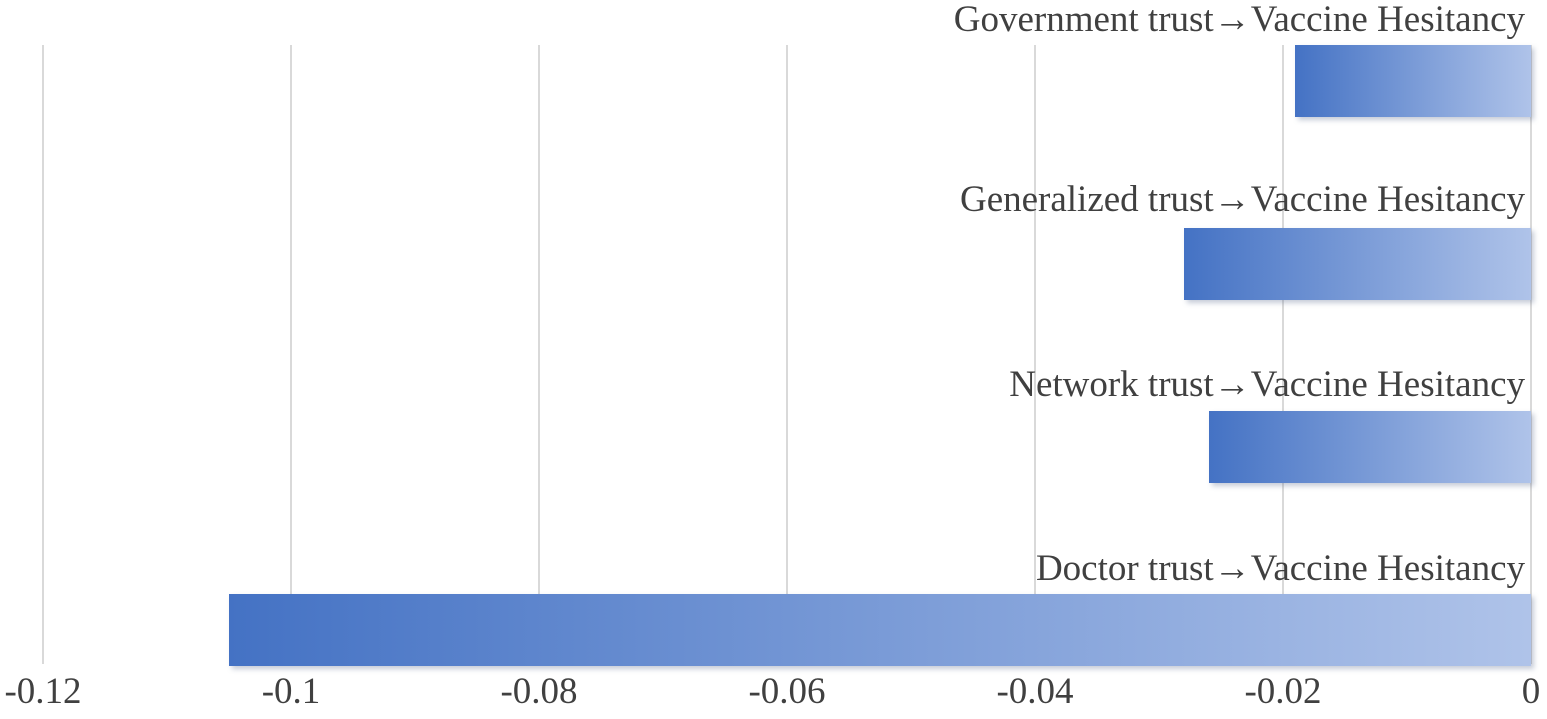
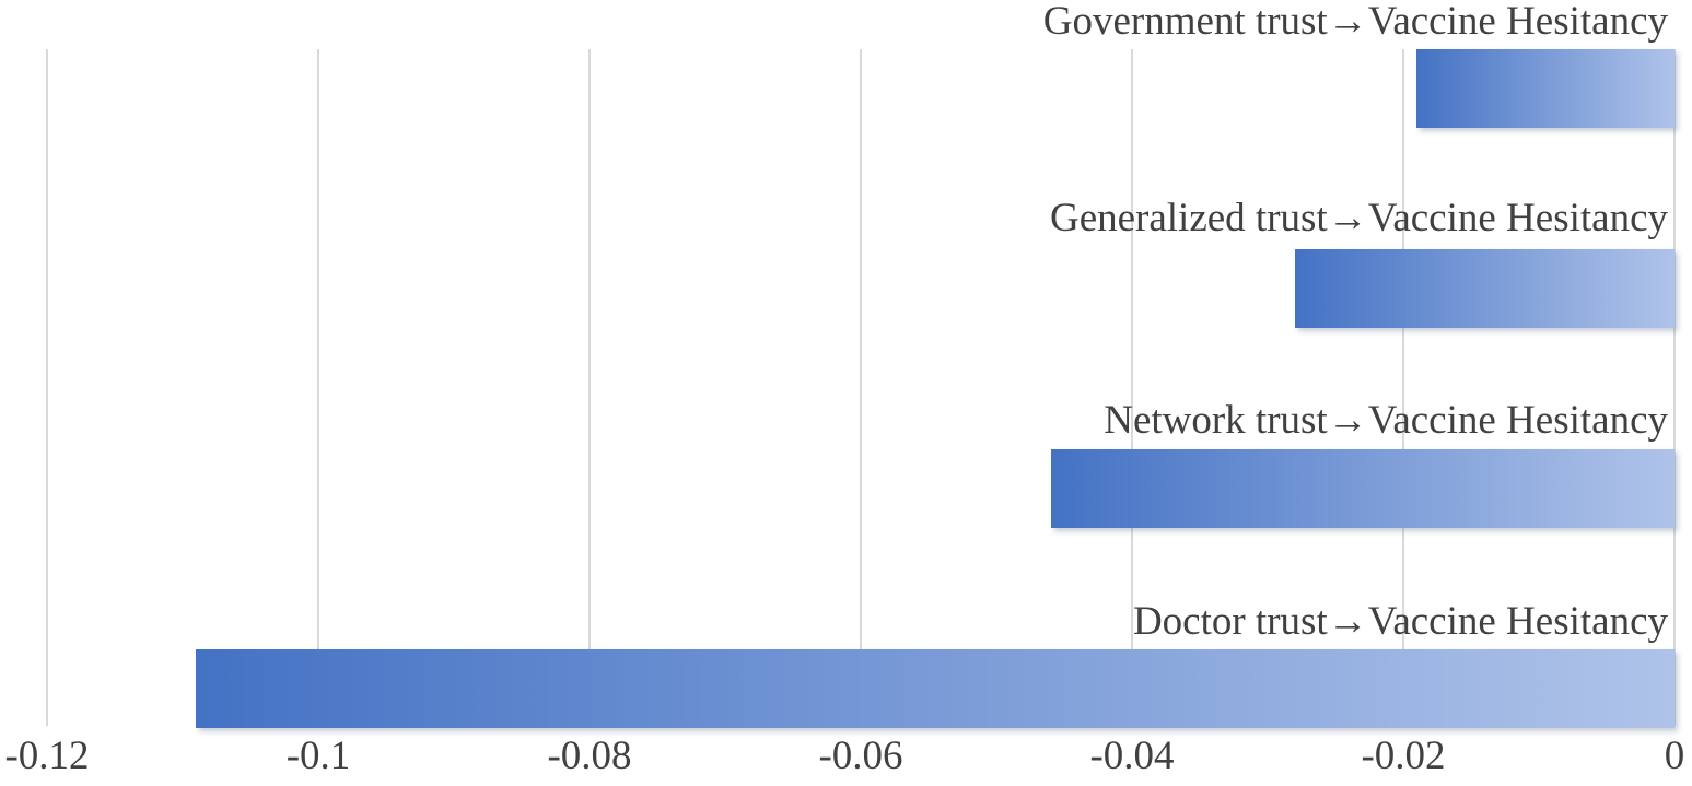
Network trust→Vaccine Hesitancy: -0.026 -> -0.046
Doctor trust→Vaccine Hesitancy: -0.105 -> -0.109
